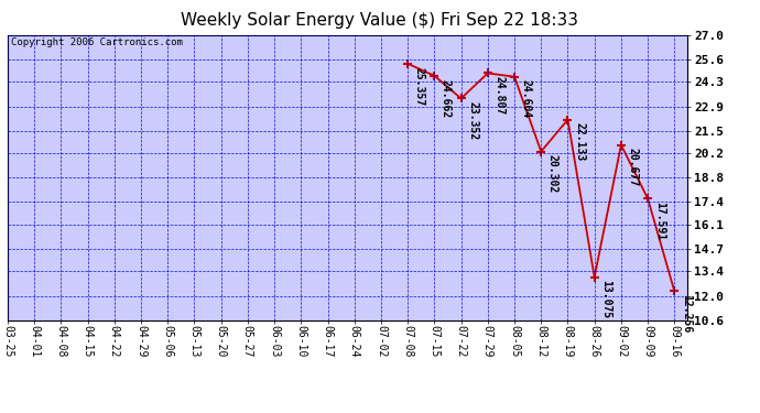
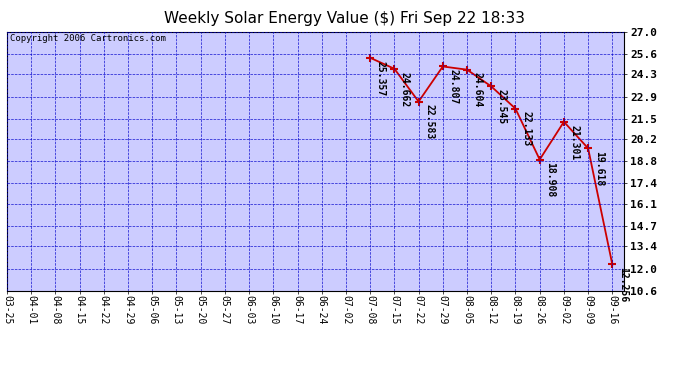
07-22: 23.352 -> 22.583
08-12: 20.302 -> 23.545
08-26: 13.075 -> 18.908
09-02: 20.677 -> 21.301
09-09: 17.591 -> 19.618
